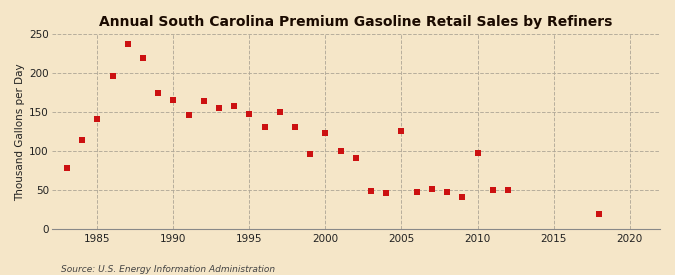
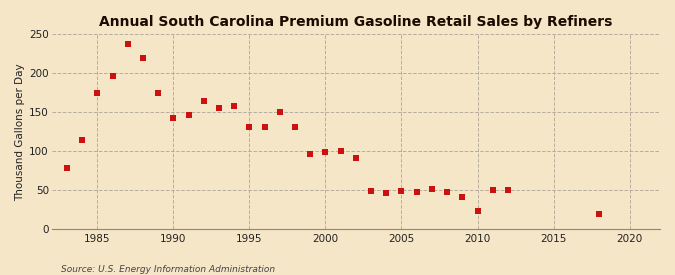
1985: 142 -> 175
1990: 166 -> 143
1995: 148 -> 131
2000: 124 -> 99
2005: 126 -> 49
2010: 98 -> 24
